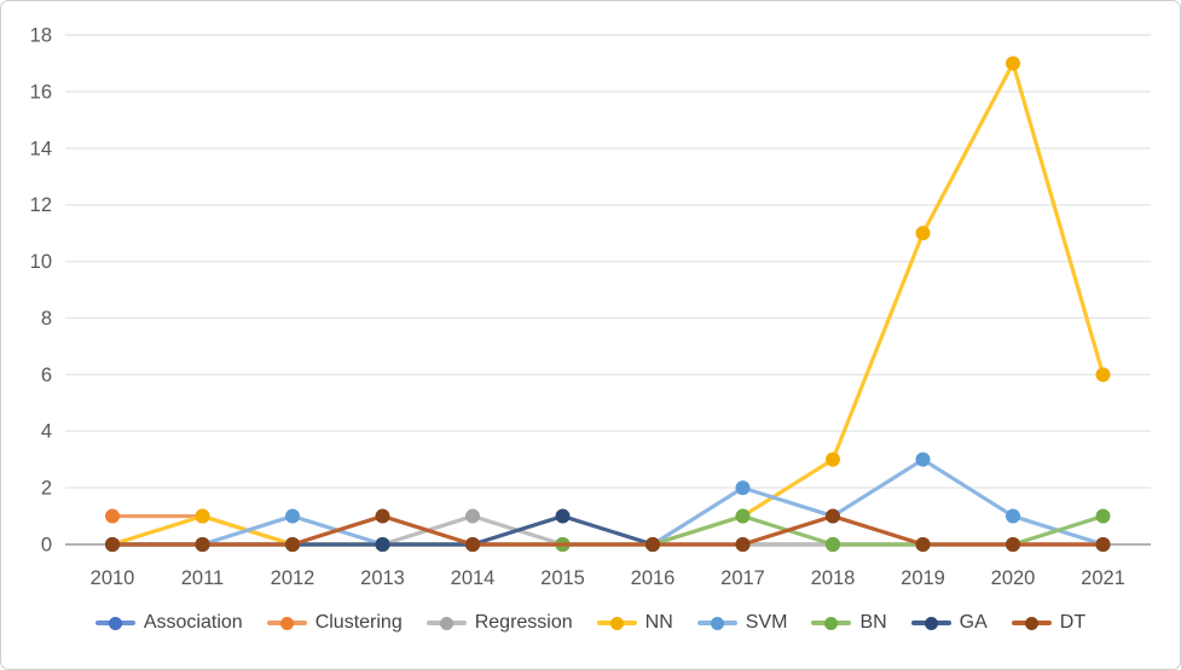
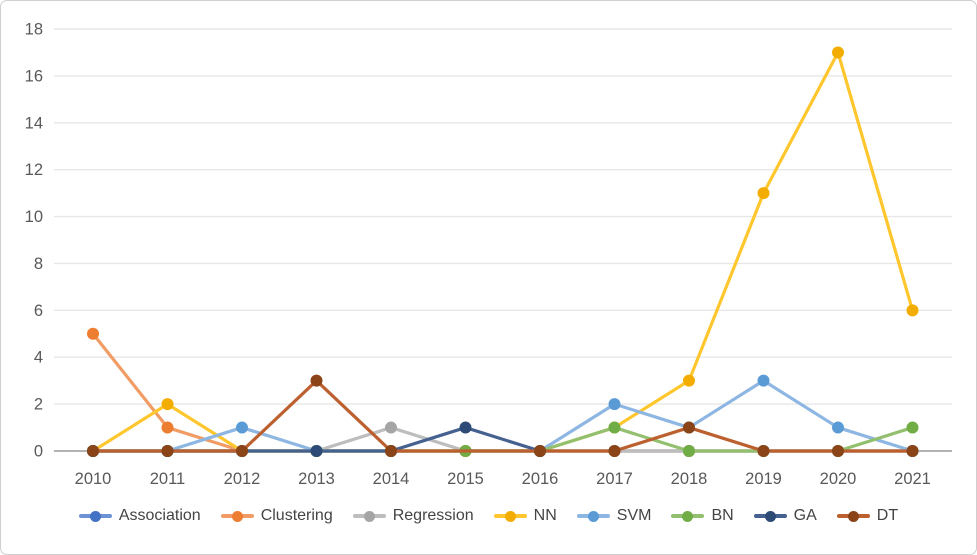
Clustering/2010: 1 -> 5
NN/2011: 1 -> 2
DT/2013: 1 -> 3
